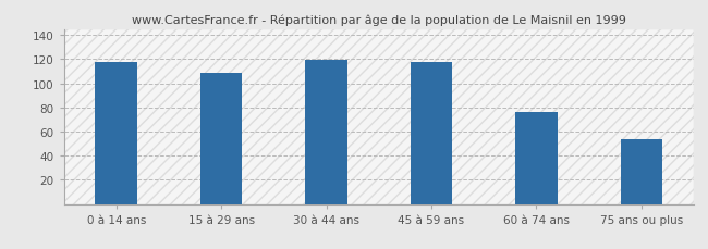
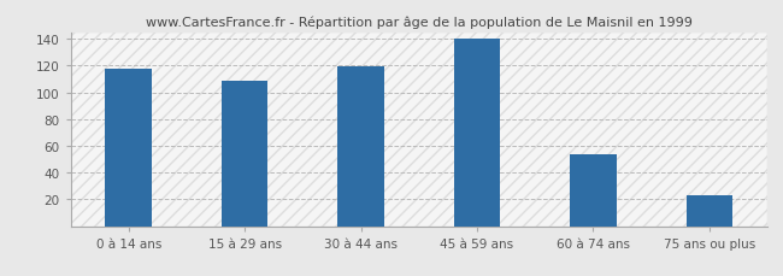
45 à 59 ans: 118 -> 140
60 à 74 ans: 76 -> 54
75 ans ou plus: 54 -> 23
